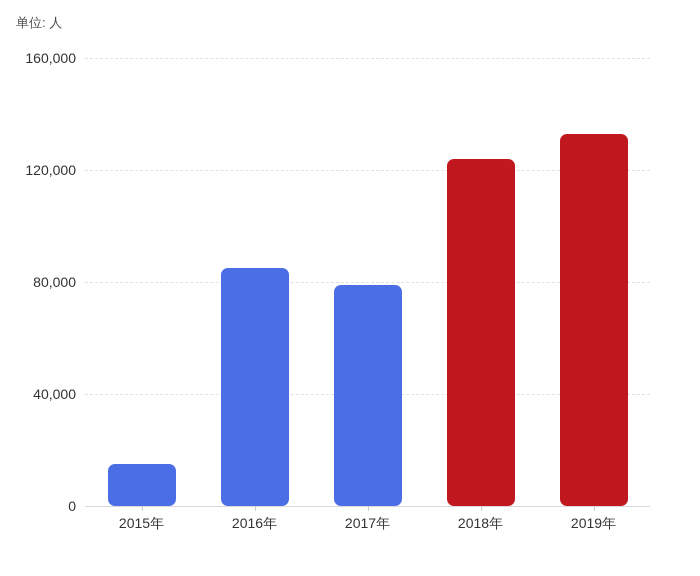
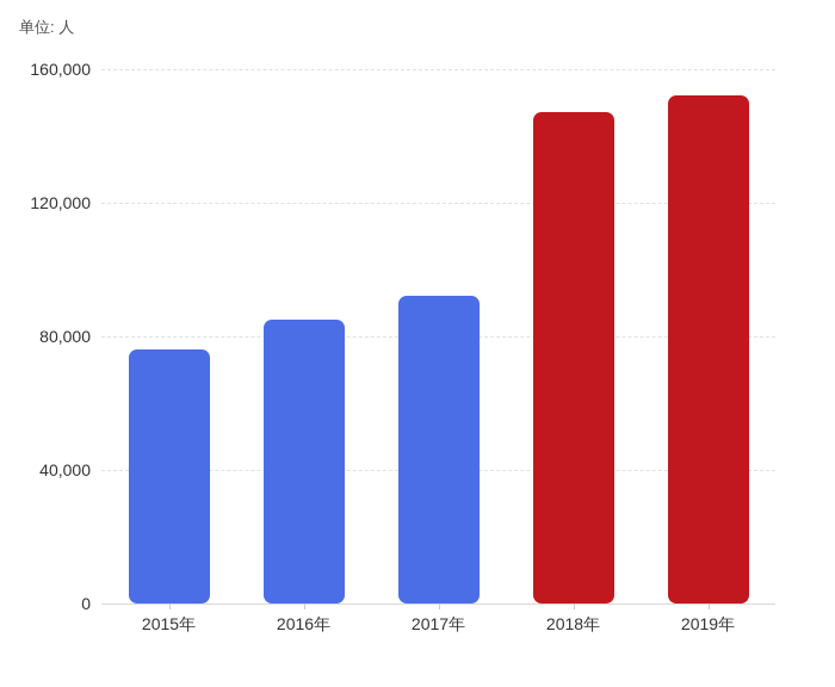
2015年: 15000 -> 76000
2017年: 79000 -> 92000
2018年: 124000 -> 147000
2019年: 133000 -> 152000
